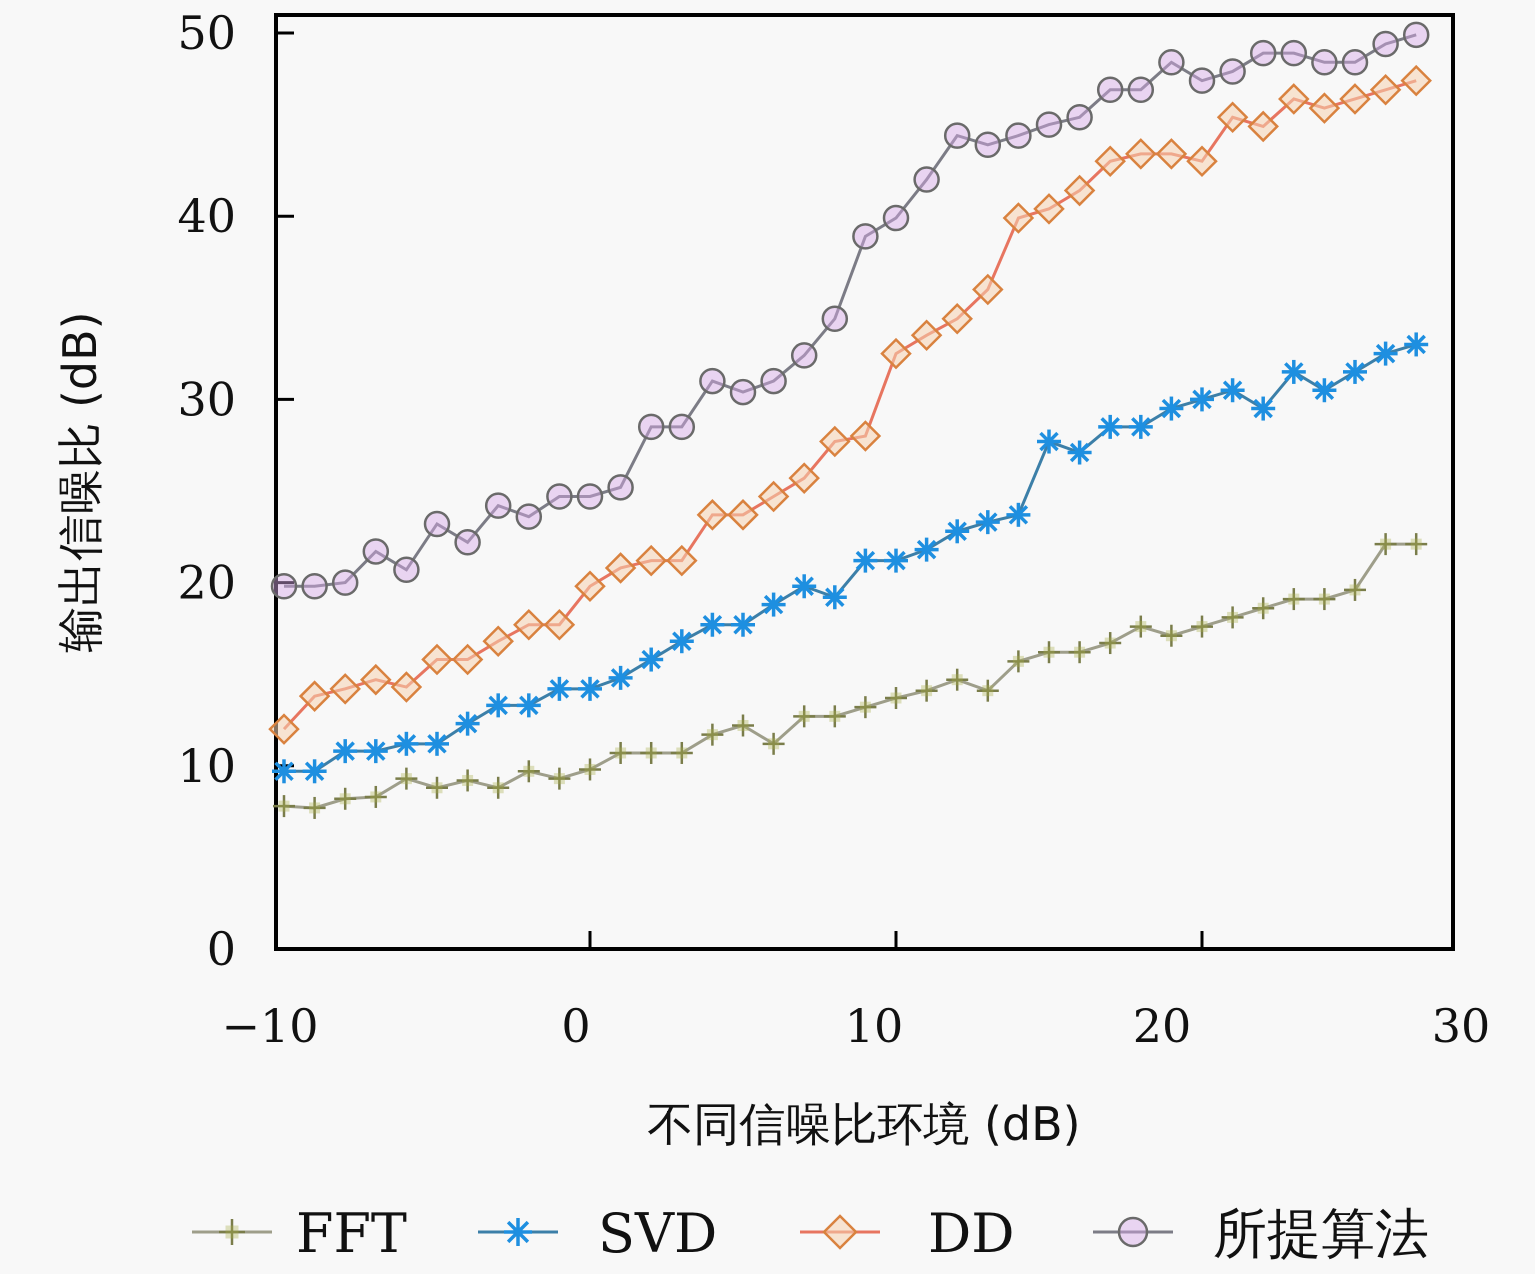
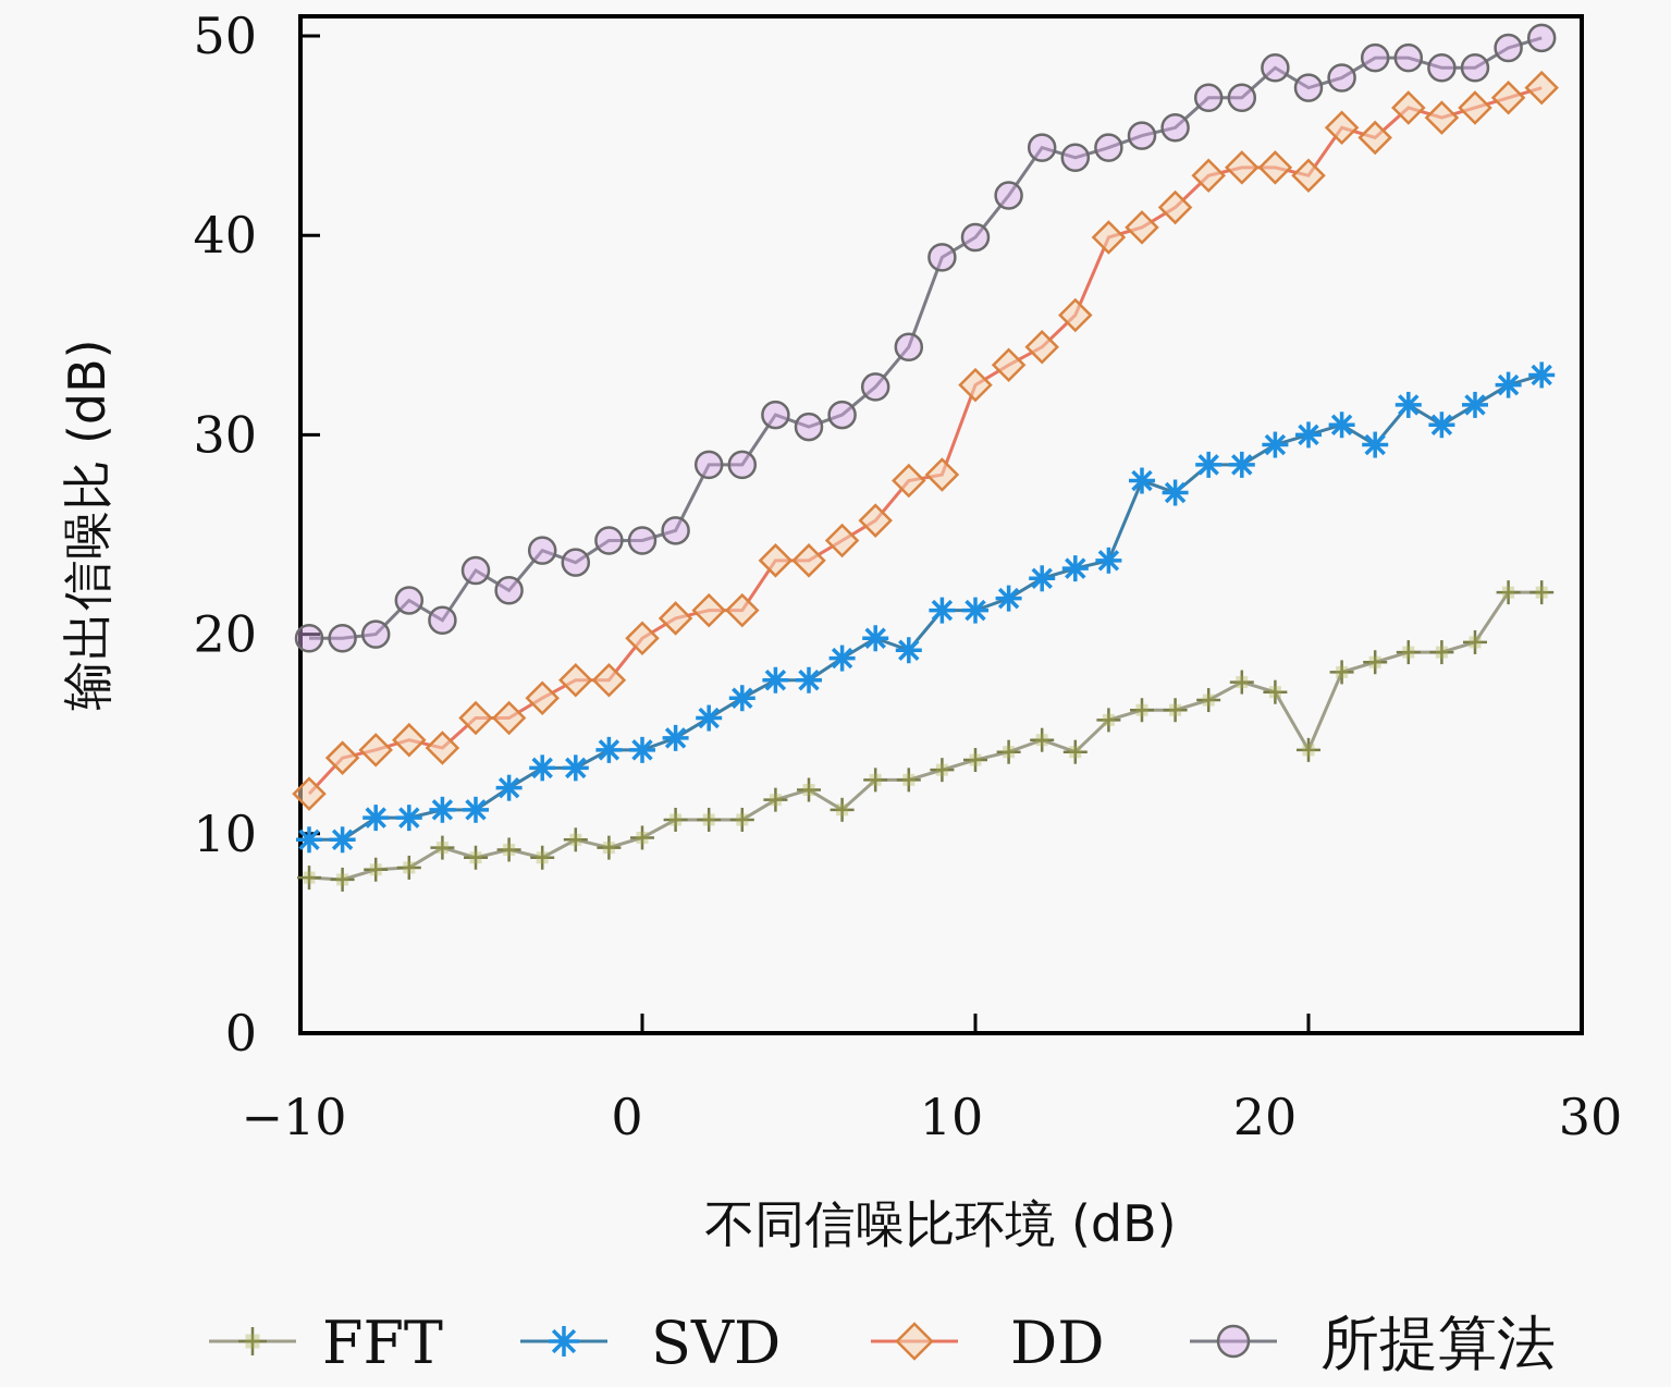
FFT/20: 17.6 -> 14.2
